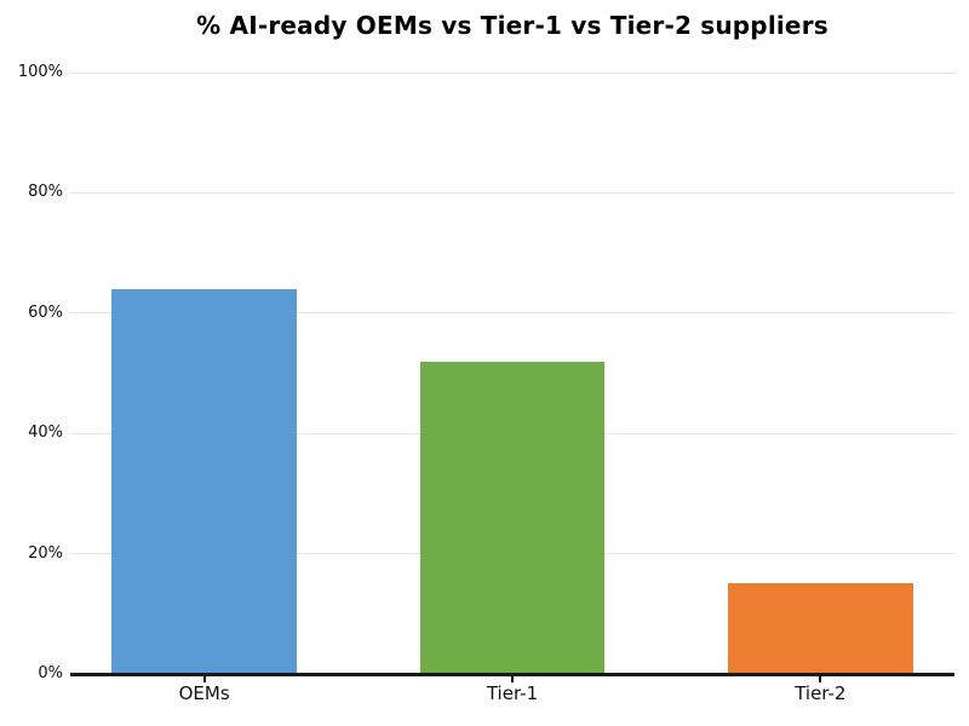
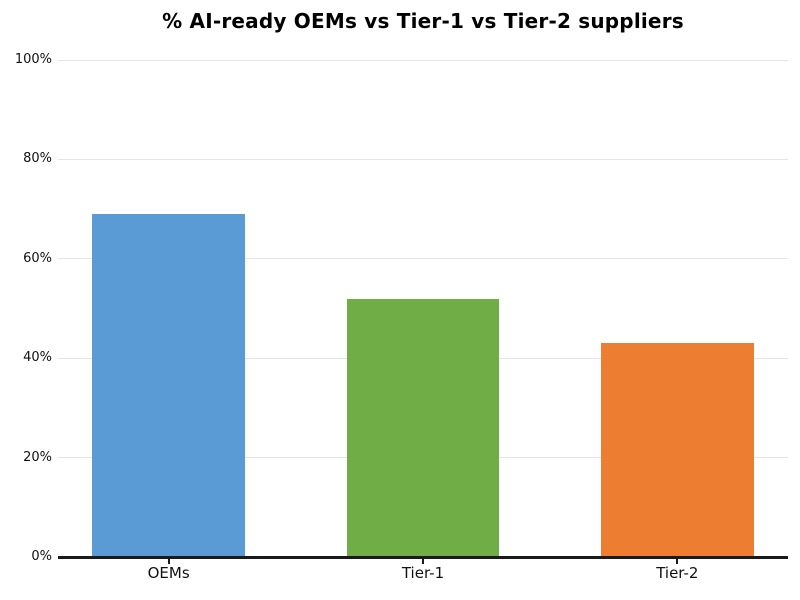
OEMs: 64% -> 69%
Tier-2: 15% -> 43%
